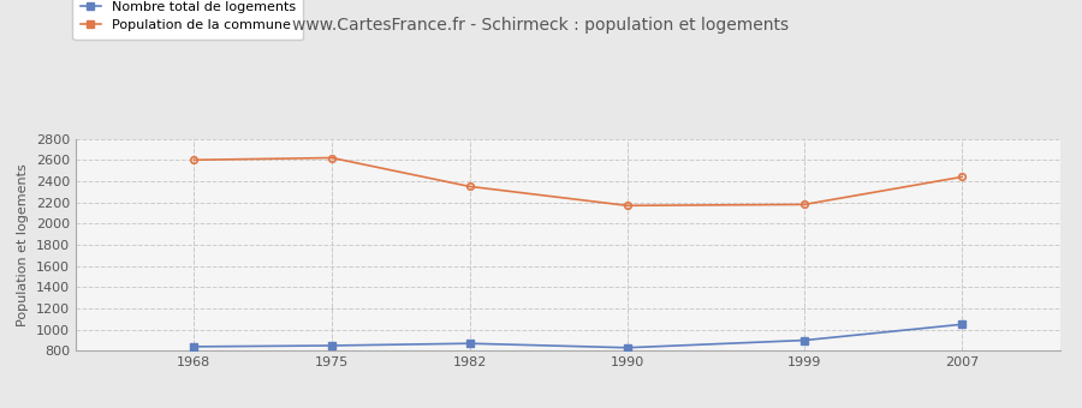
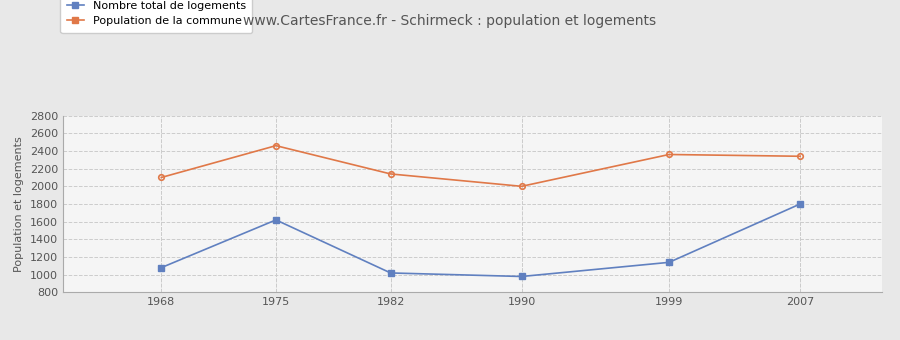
Nombre total de logements/1968: 840 -> 1080
Population de la commune/1968: 2600 -> 2100
Nombre total de logements/1975: 850 -> 1620
Population de la commune/1975: 2620 -> 2460
Nombre total de logements/1982: 870 -> 1020
Population de la commune/1982: 2350 -> 2140
Nombre total de logements/1990: 830 -> 980
Population de la commune/1990: 2170 -> 2000
Nombre total de logements/1999: 900 -> 1140
Population de la commune/1999: 2180 -> 2360
Nombre total de logements/2007: 1050 -> 1800
Population de la commune/2007: 2440 -> 2340
